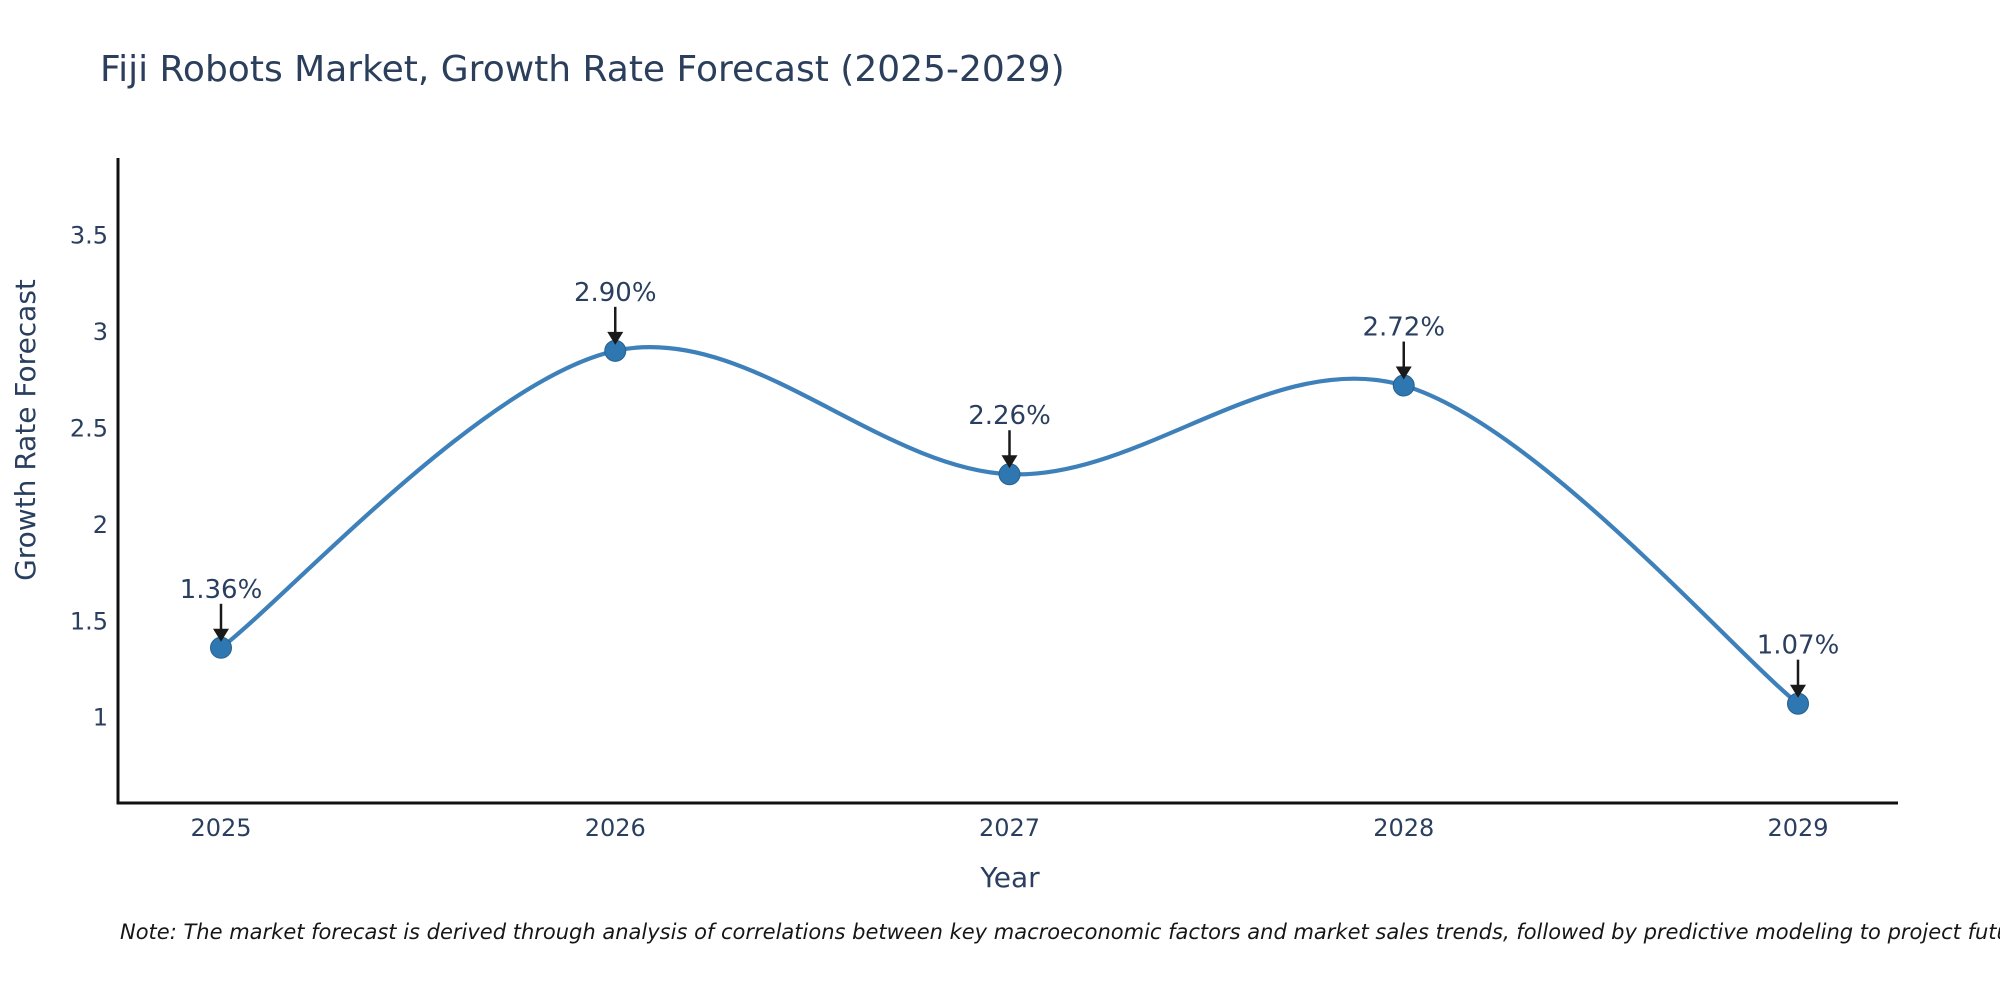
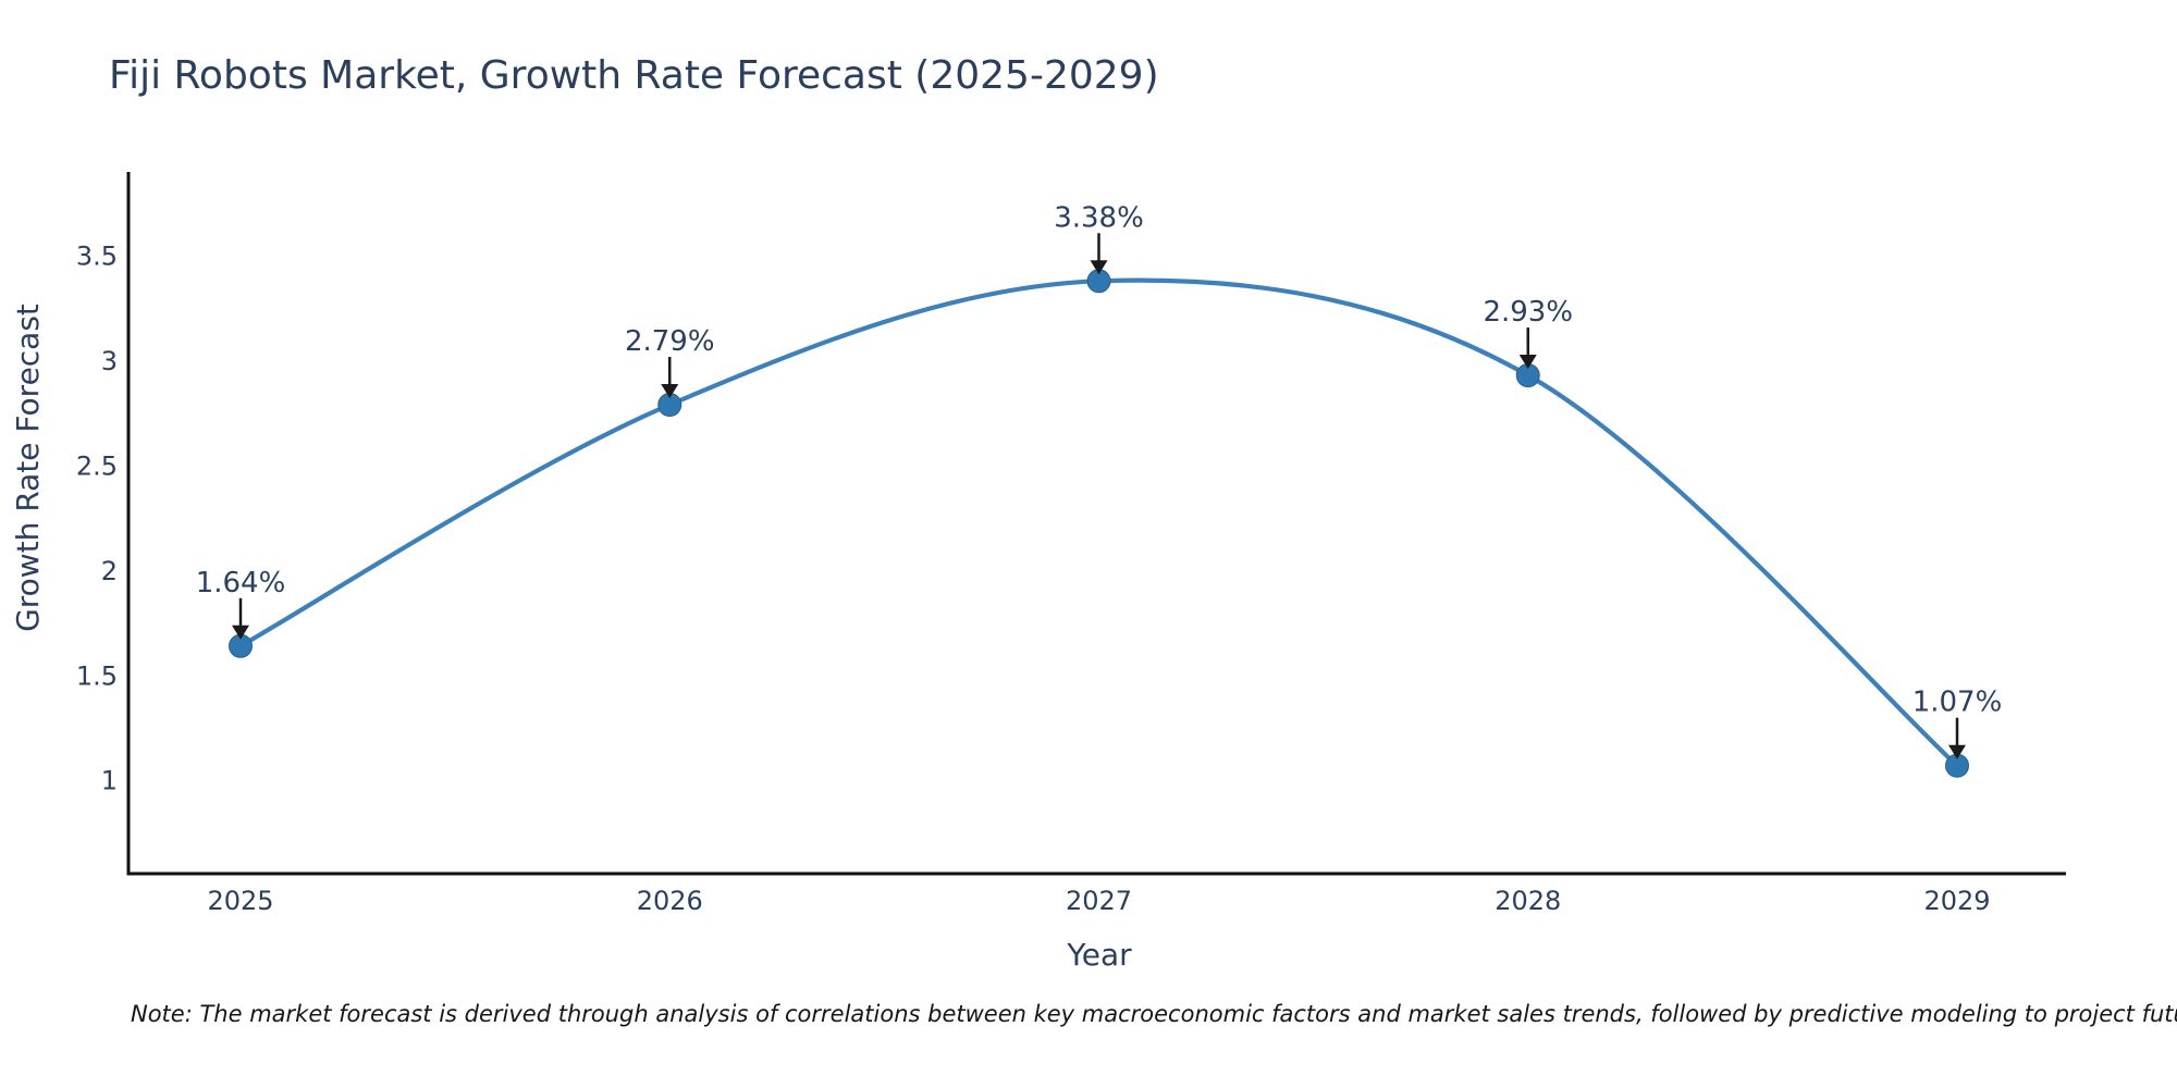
2025: 1.36% -> 1.64%
2026: 2.90% -> 2.79%
2027: 2.26% -> 3.38%
2028: 2.72% -> 2.93%
